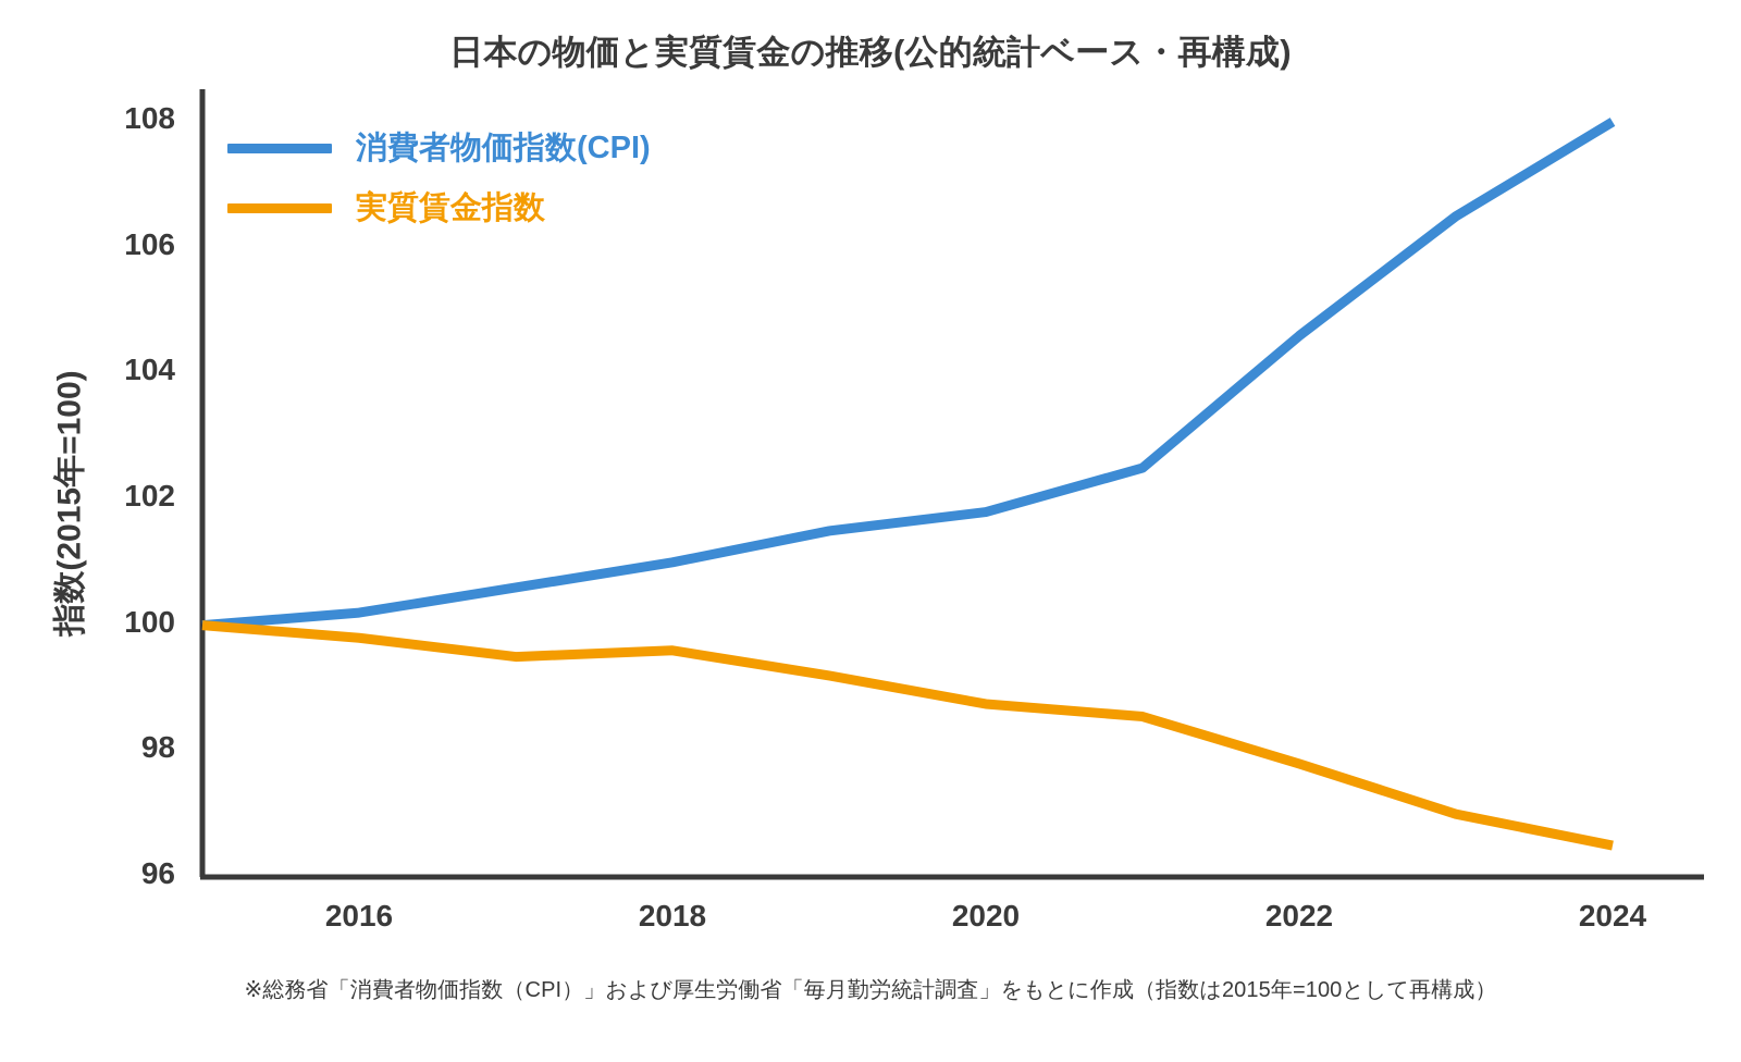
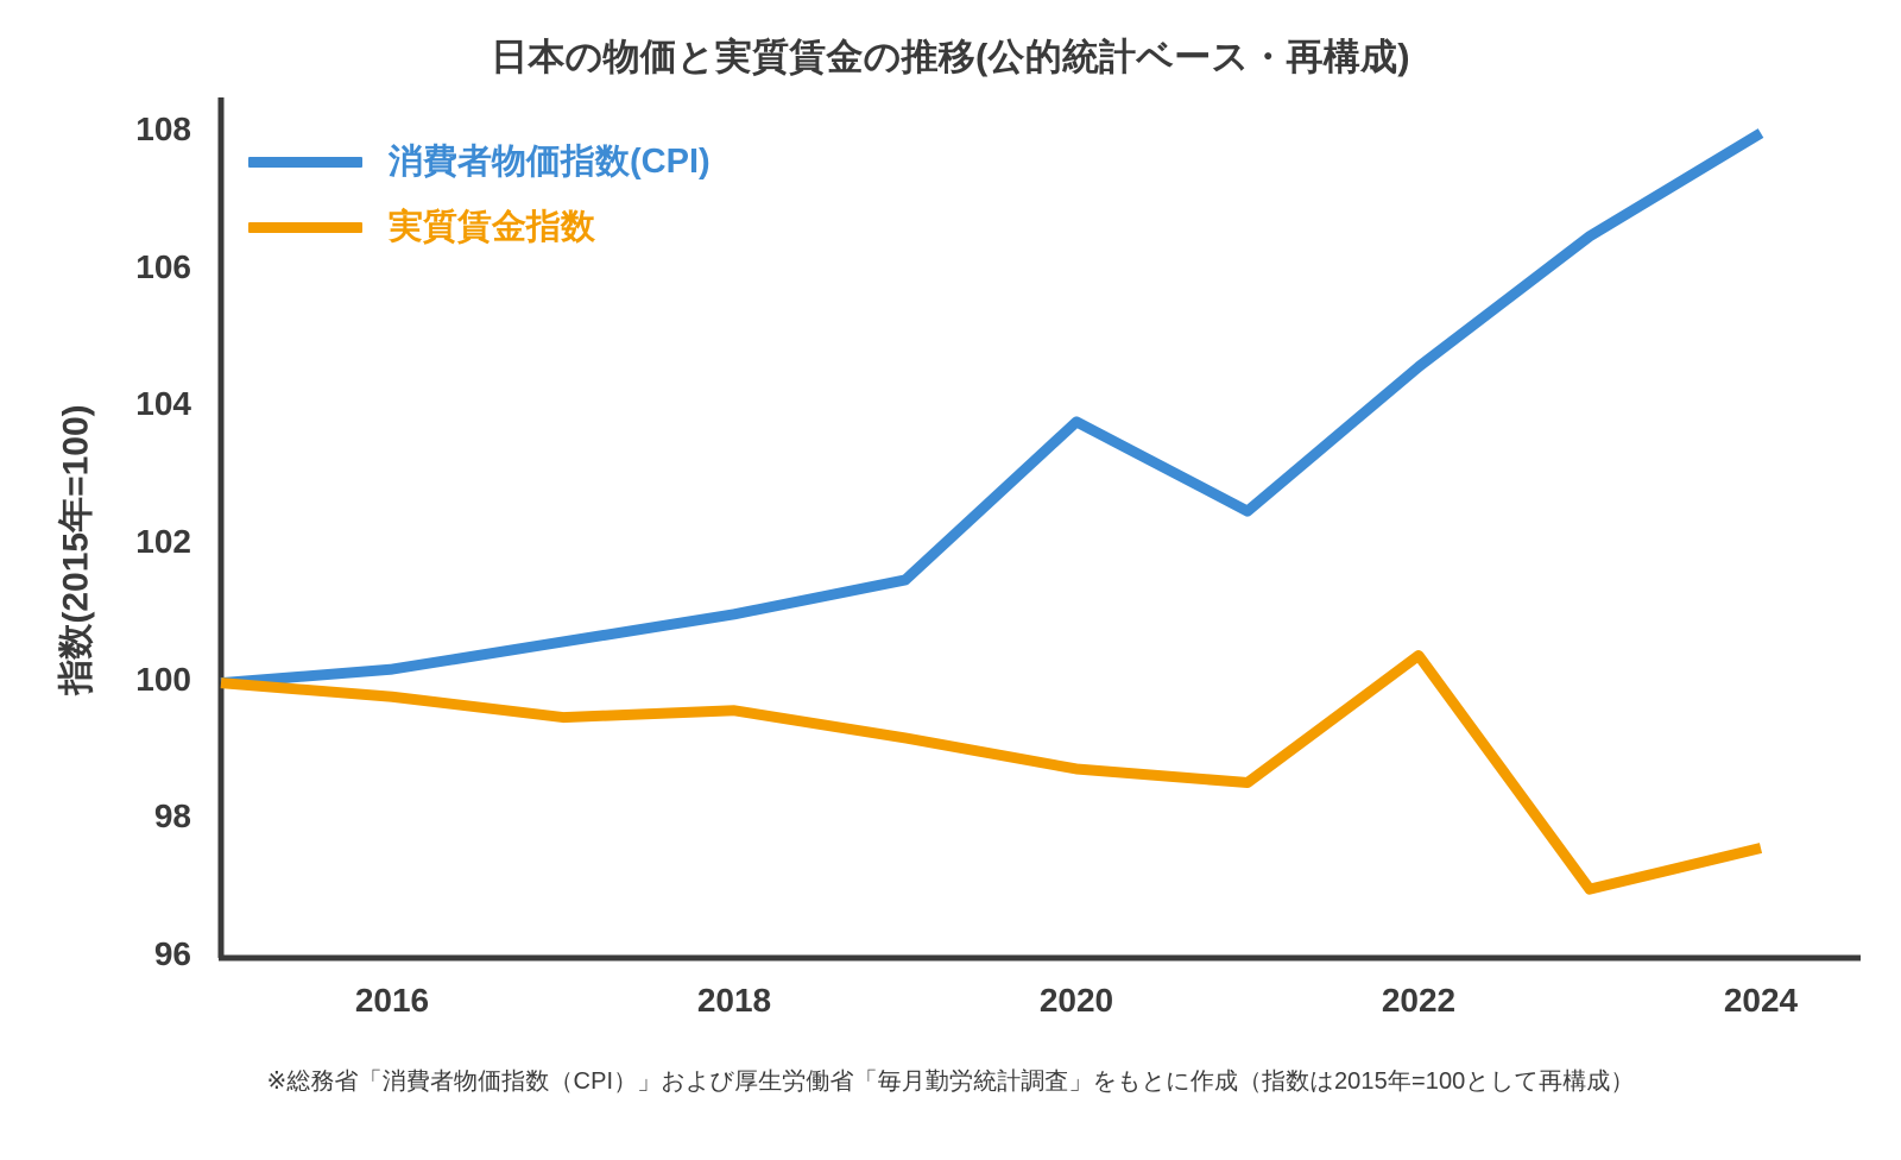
消費者物価指数(CPI)/2020: 101.8 -> 103.8
実質賃金指数/2022: 97.8 -> 100.4
実質賃金指数/2024: 96.5 -> 97.6
